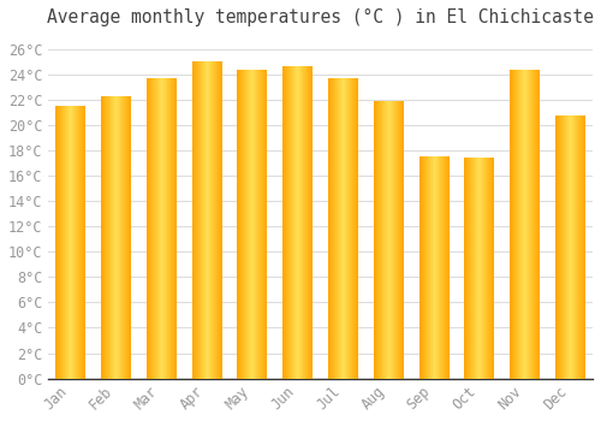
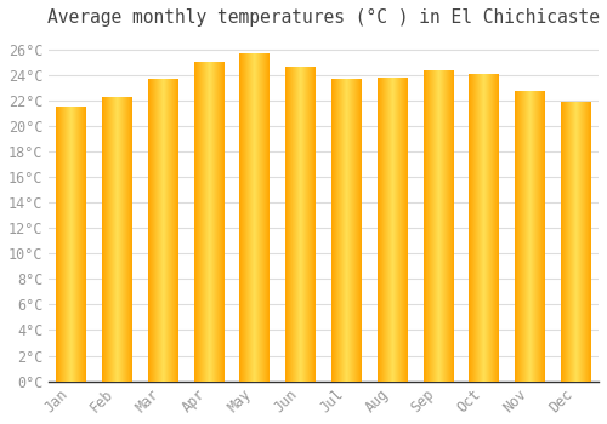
May: 24.3°C -> 25.7°C
Aug: 21.9°C -> 23.8°C
Sep: 17.5°C -> 24.3°C
Oct: 17.4°C -> 24.1°C
Nov: 24.3°C -> 22.7°C
Dec: 20.7°C -> 21.9°C
